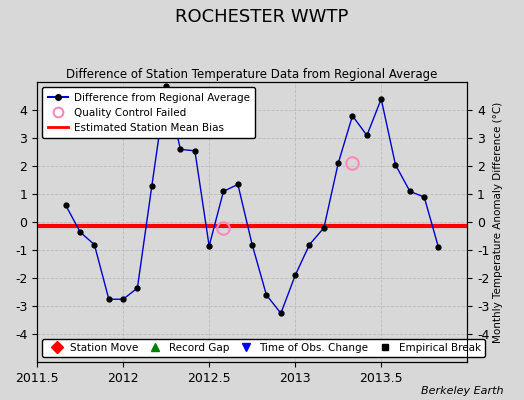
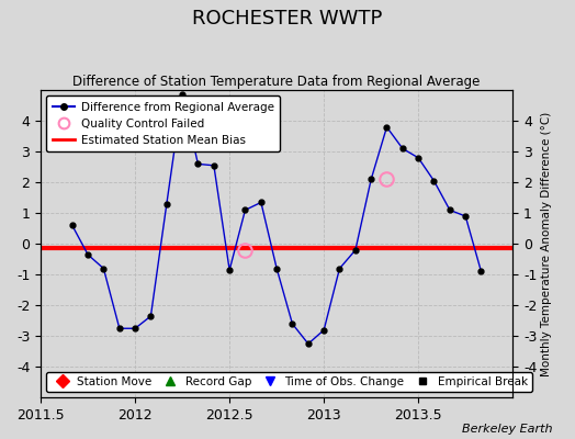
2013: -1.90 -> -2.80
2013.5: 4.40 -> 2.80
